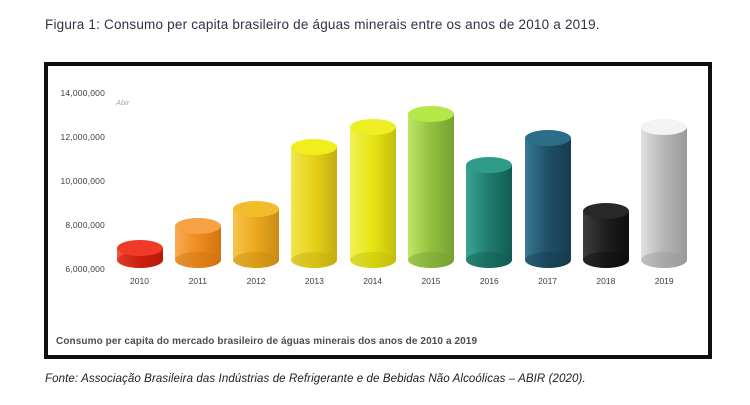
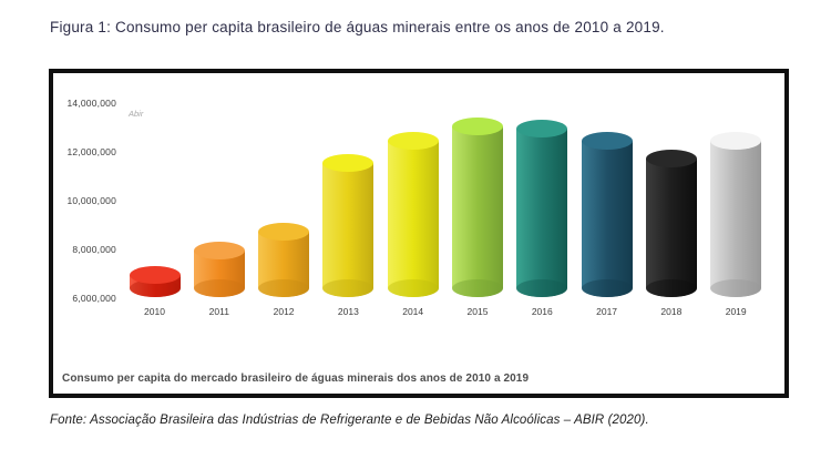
2016: 10700000 -> 12900000
2017: 11900000 -> 12400000
2018: 8600000 -> 11700000
